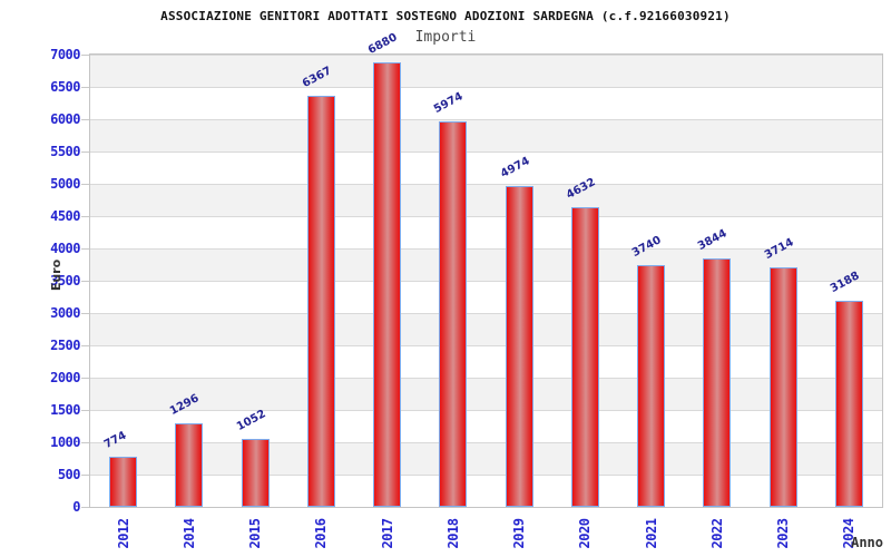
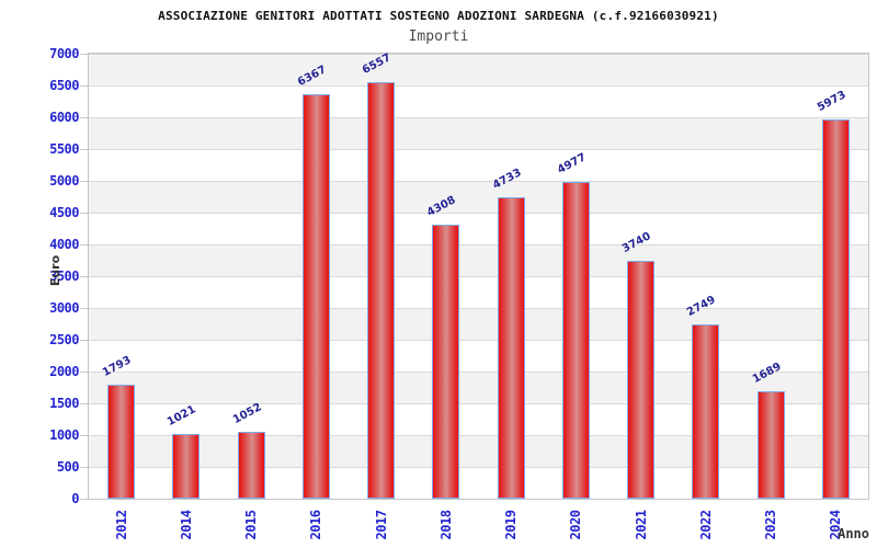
2012: 774 -> 1793
2014: 1296 -> 1021
2017: 6880 -> 6557
2018: 5974 -> 4308
2019: 4974 -> 4733
2020: 4632 -> 4977
2022: 3844 -> 2749
2023: 3714 -> 1689
2024: 3188 -> 5973
